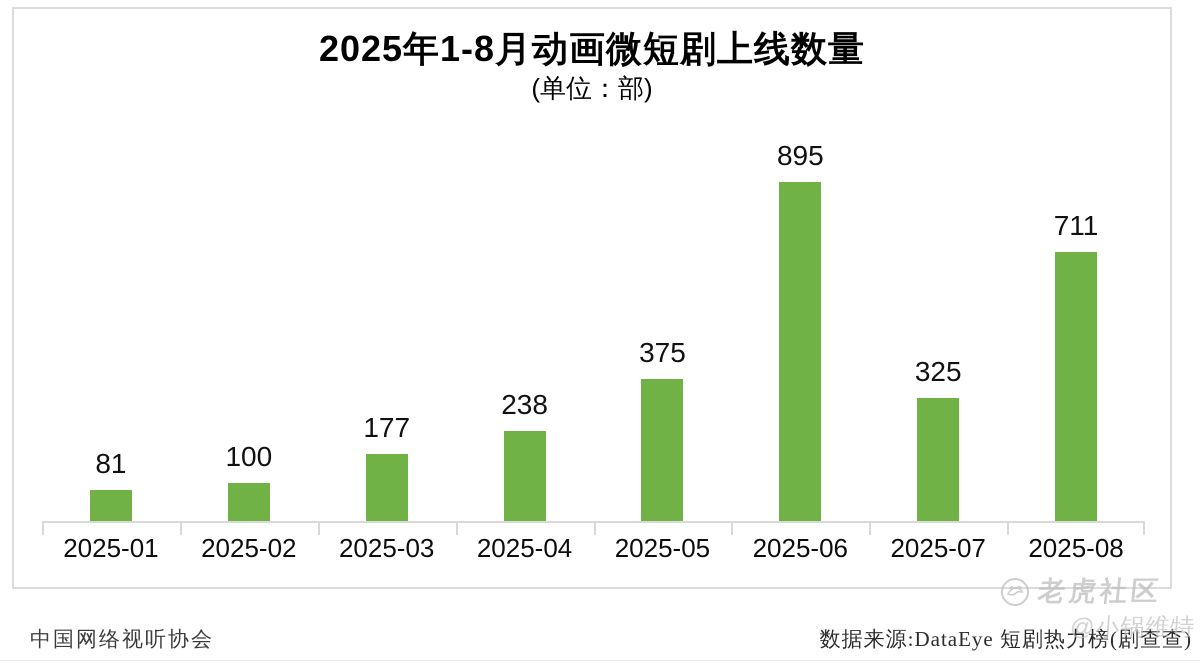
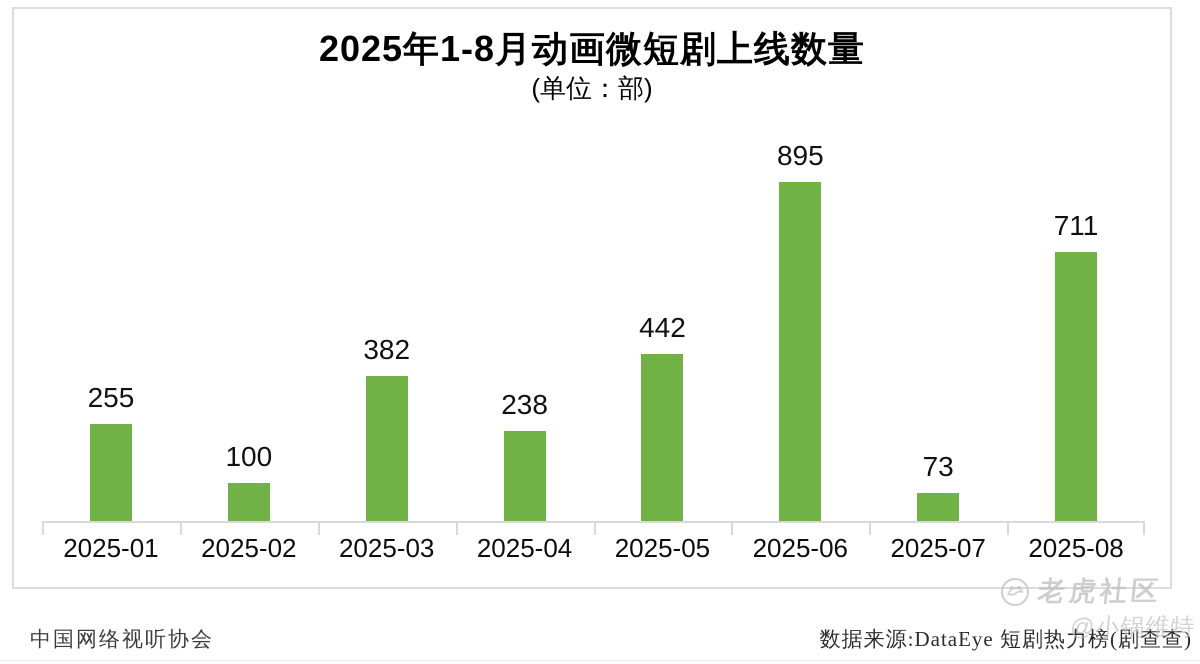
2025-01: 81 -> 255
2025-03: 177 -> 382
2025-05: 375 -> 442
2025-07: 325 -> 73
